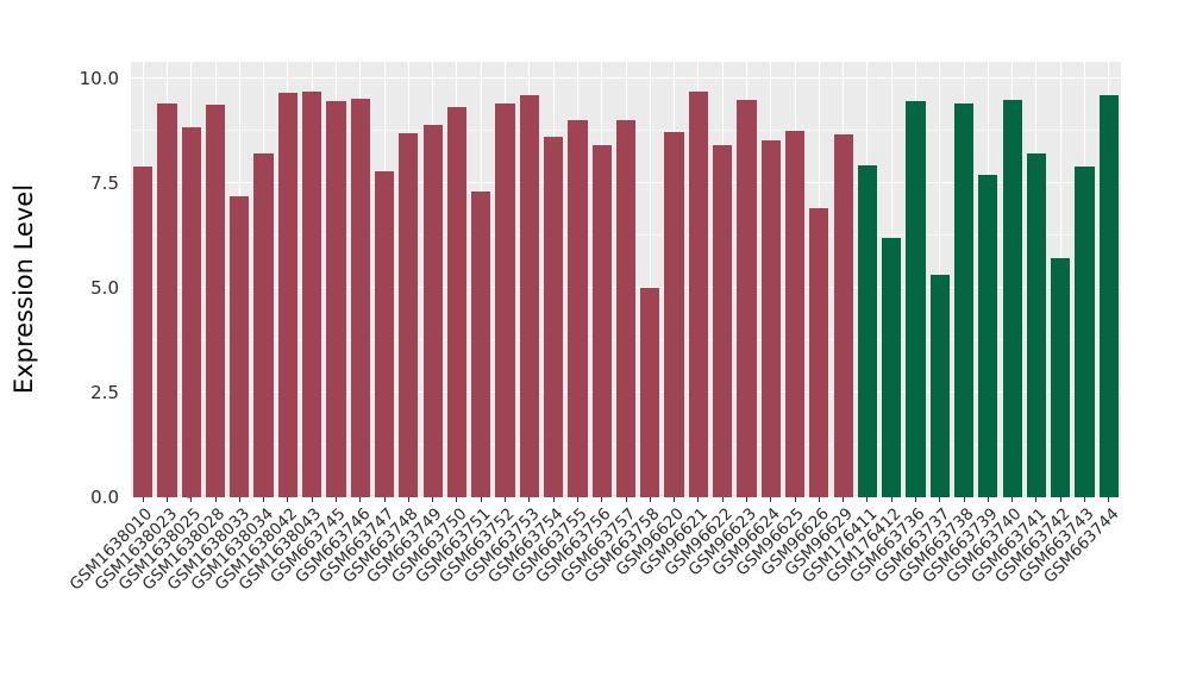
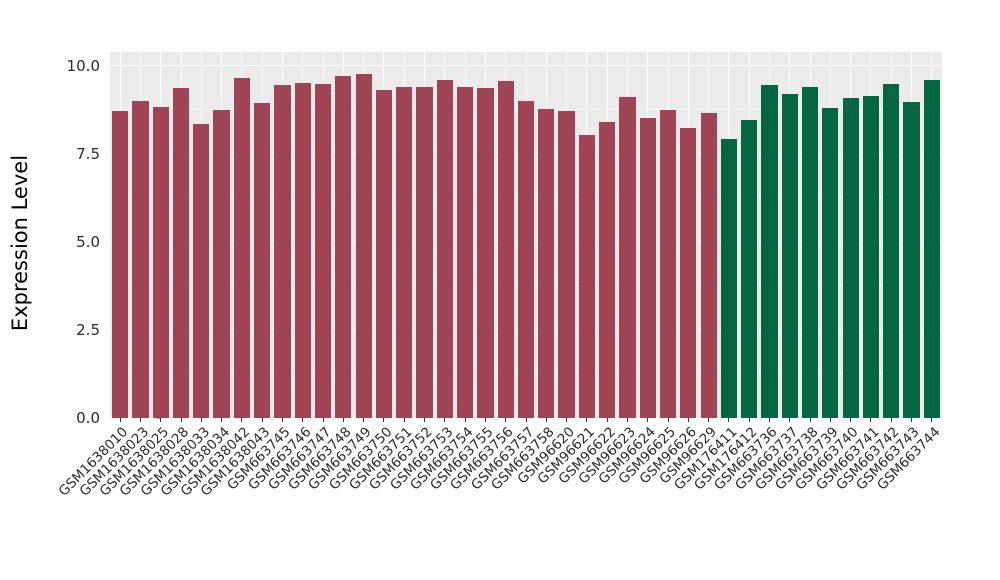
GSM1638010: 7.9 -> 8.7
GSM1638023: 9.4 -> 9.0
GSM1638033: 7.2 -> 8.3
GSM1638034: 8.2 -> 8.8
GSM1638043: 9.7 -> 8.9
GSM663747: 7.8 -> 9.5
GSM663748: 8.7 -> 9.7
GSM663749: 8.9 -> 9.8
GSM663751: 7.3 -> 9.4
GSM663754: 8.6 -> 9.4
GSM663755: 9.0 -> 9.4
GSM663756: 8.4 -> 9.6
GSM663758: 5.0 -> 8.8
GSM96621: 9.7 -> 8.0
GSM96623: 9.5 -> 9.1
GSM96626: 6.9 -> 8.2
GSM176412: 6.2 -> 8.5
GSM663737: 5.3 -> 9.2
GSM663739: 7.7 -> 8.8
GSM663740: 9.5 -> 9.1
GSM663741: 8.2 -> 9.2
GSM663742: 5.7 -> 9.5
GSM663743: 7.9 -> 9.0
